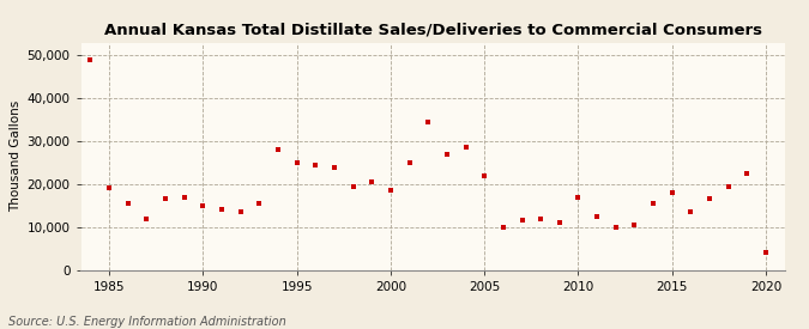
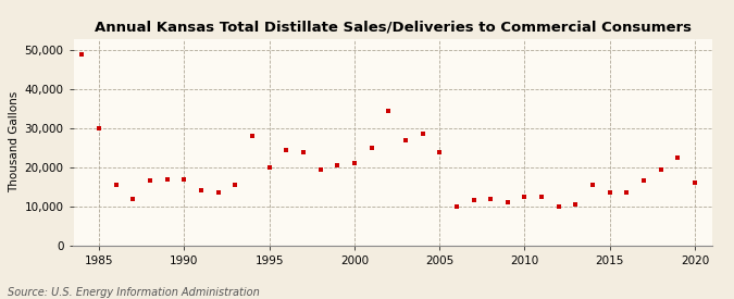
1985: 19,000 -> 30,000
1990: 15,000 -> 17,000
1995: 25,000 -> 20,000
2000: 18,500 -> 21,000
2005: 22,000 -> 24,000
2010: 17,000 -> 12,500
2015: 18,000 -> 13,500
2020: 4,000 -> 16,000
